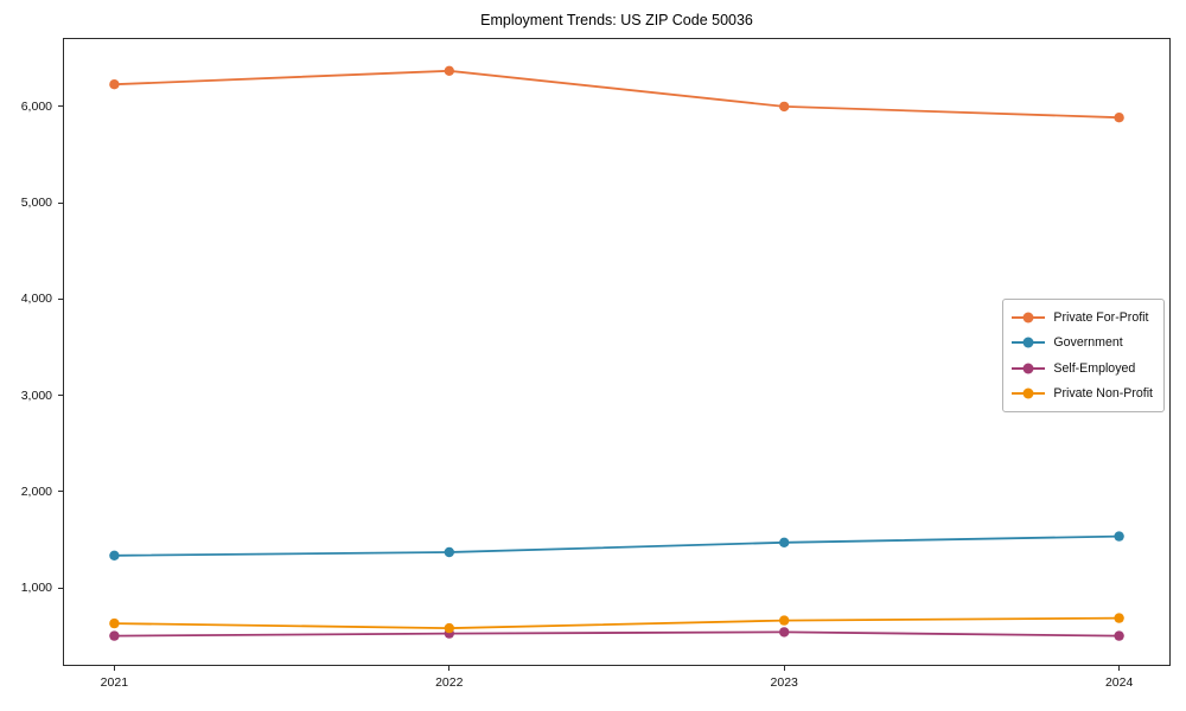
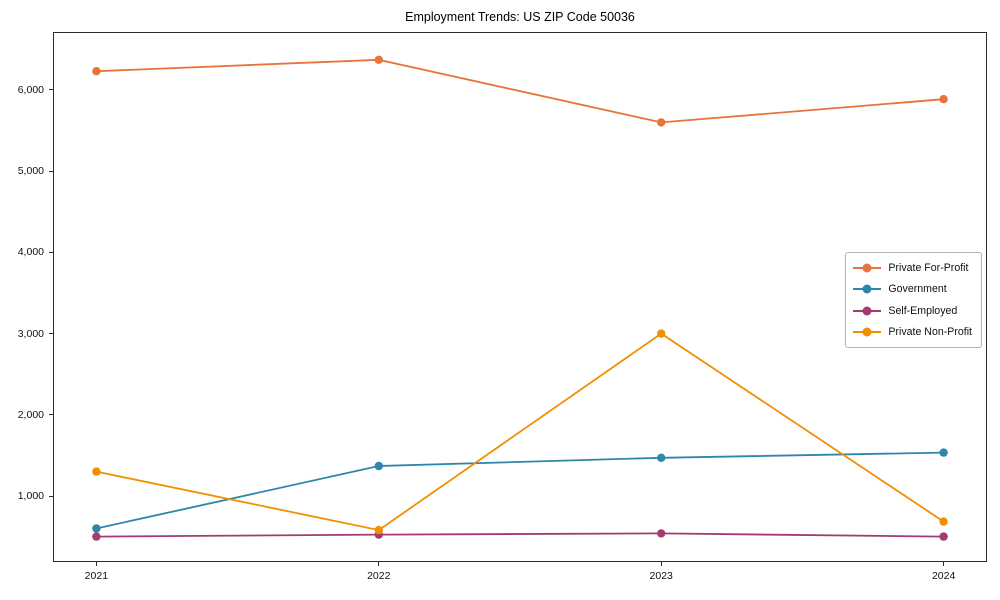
Government/2021: 1300 -> 600
Private Non-Profit/2021: 600 -> 1300
Private For-Profit/2023: 6000 -> 5600
Private Non-Profit/2023: 700 -> 3000
